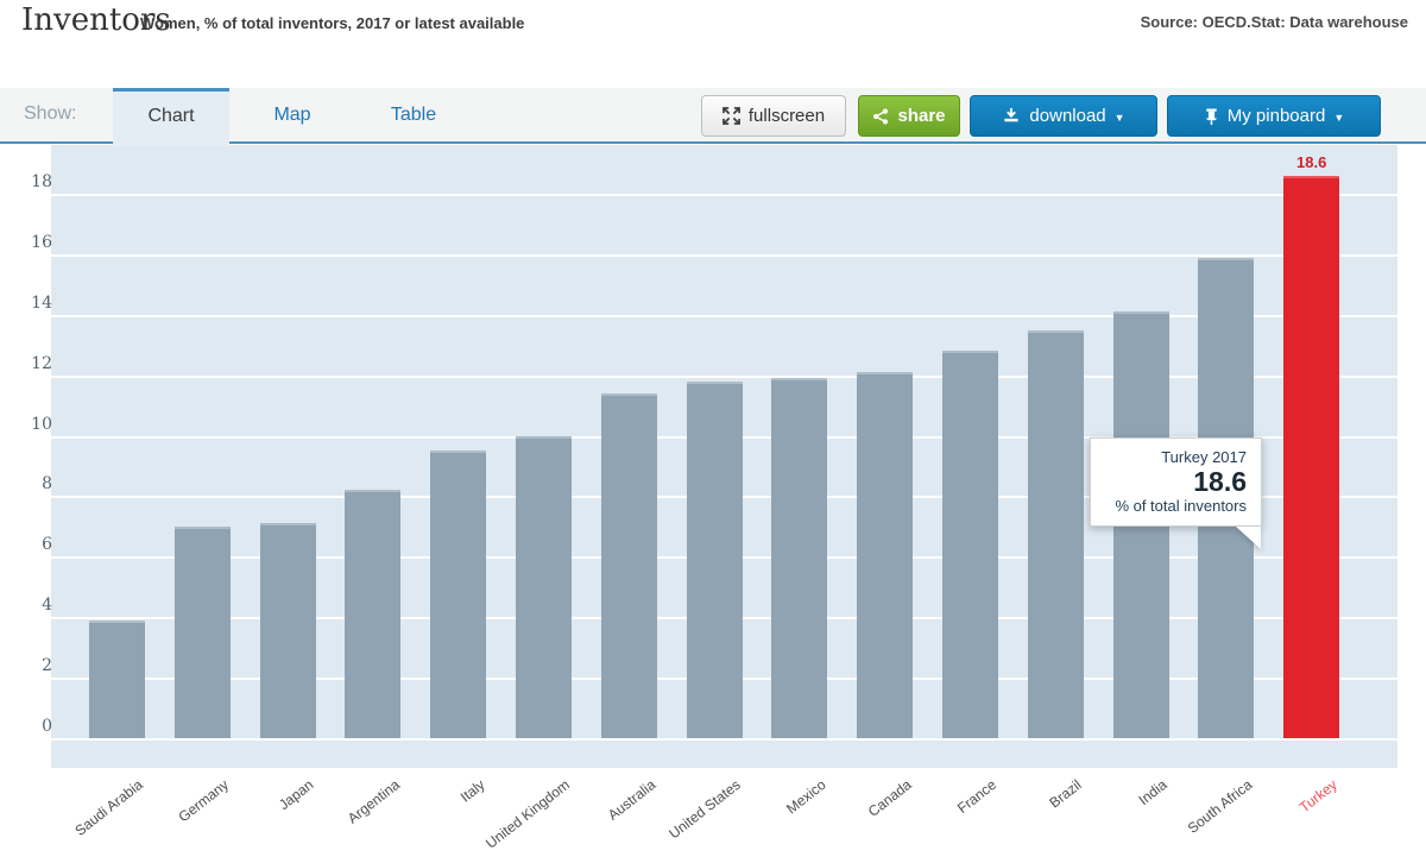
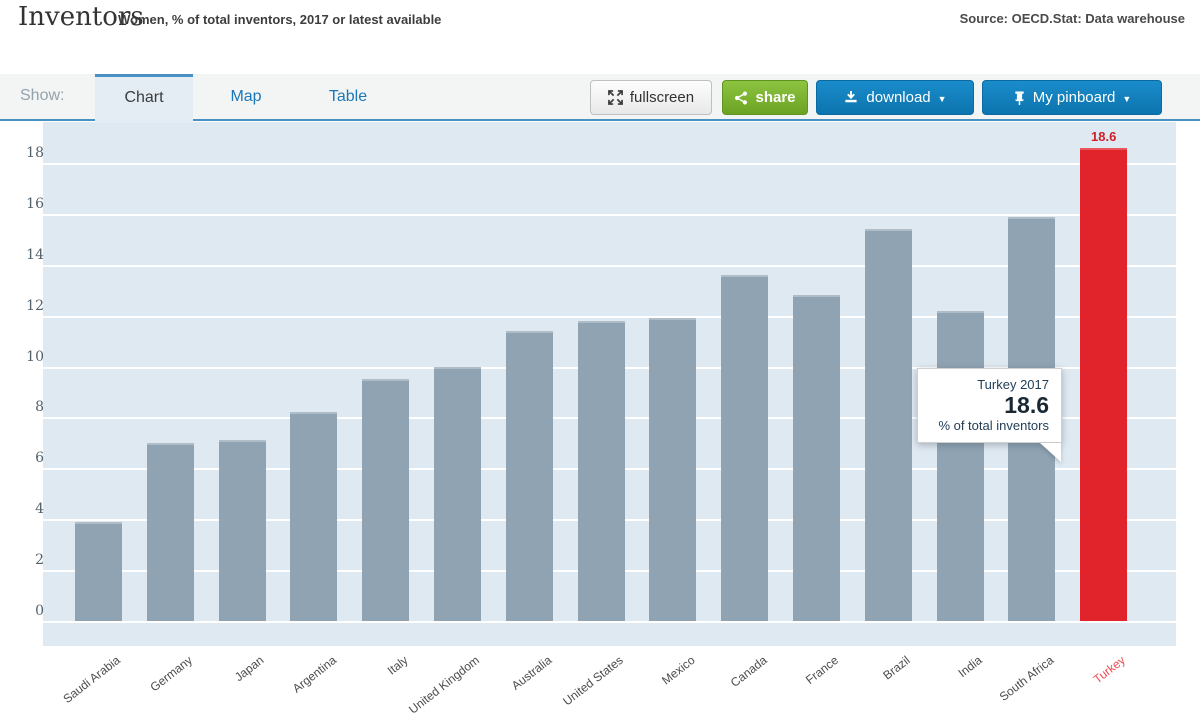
Canada: 12.1 -> 13.6
Brazil: 13.5 -> 15.4
India: 14.1 -> 12.2
